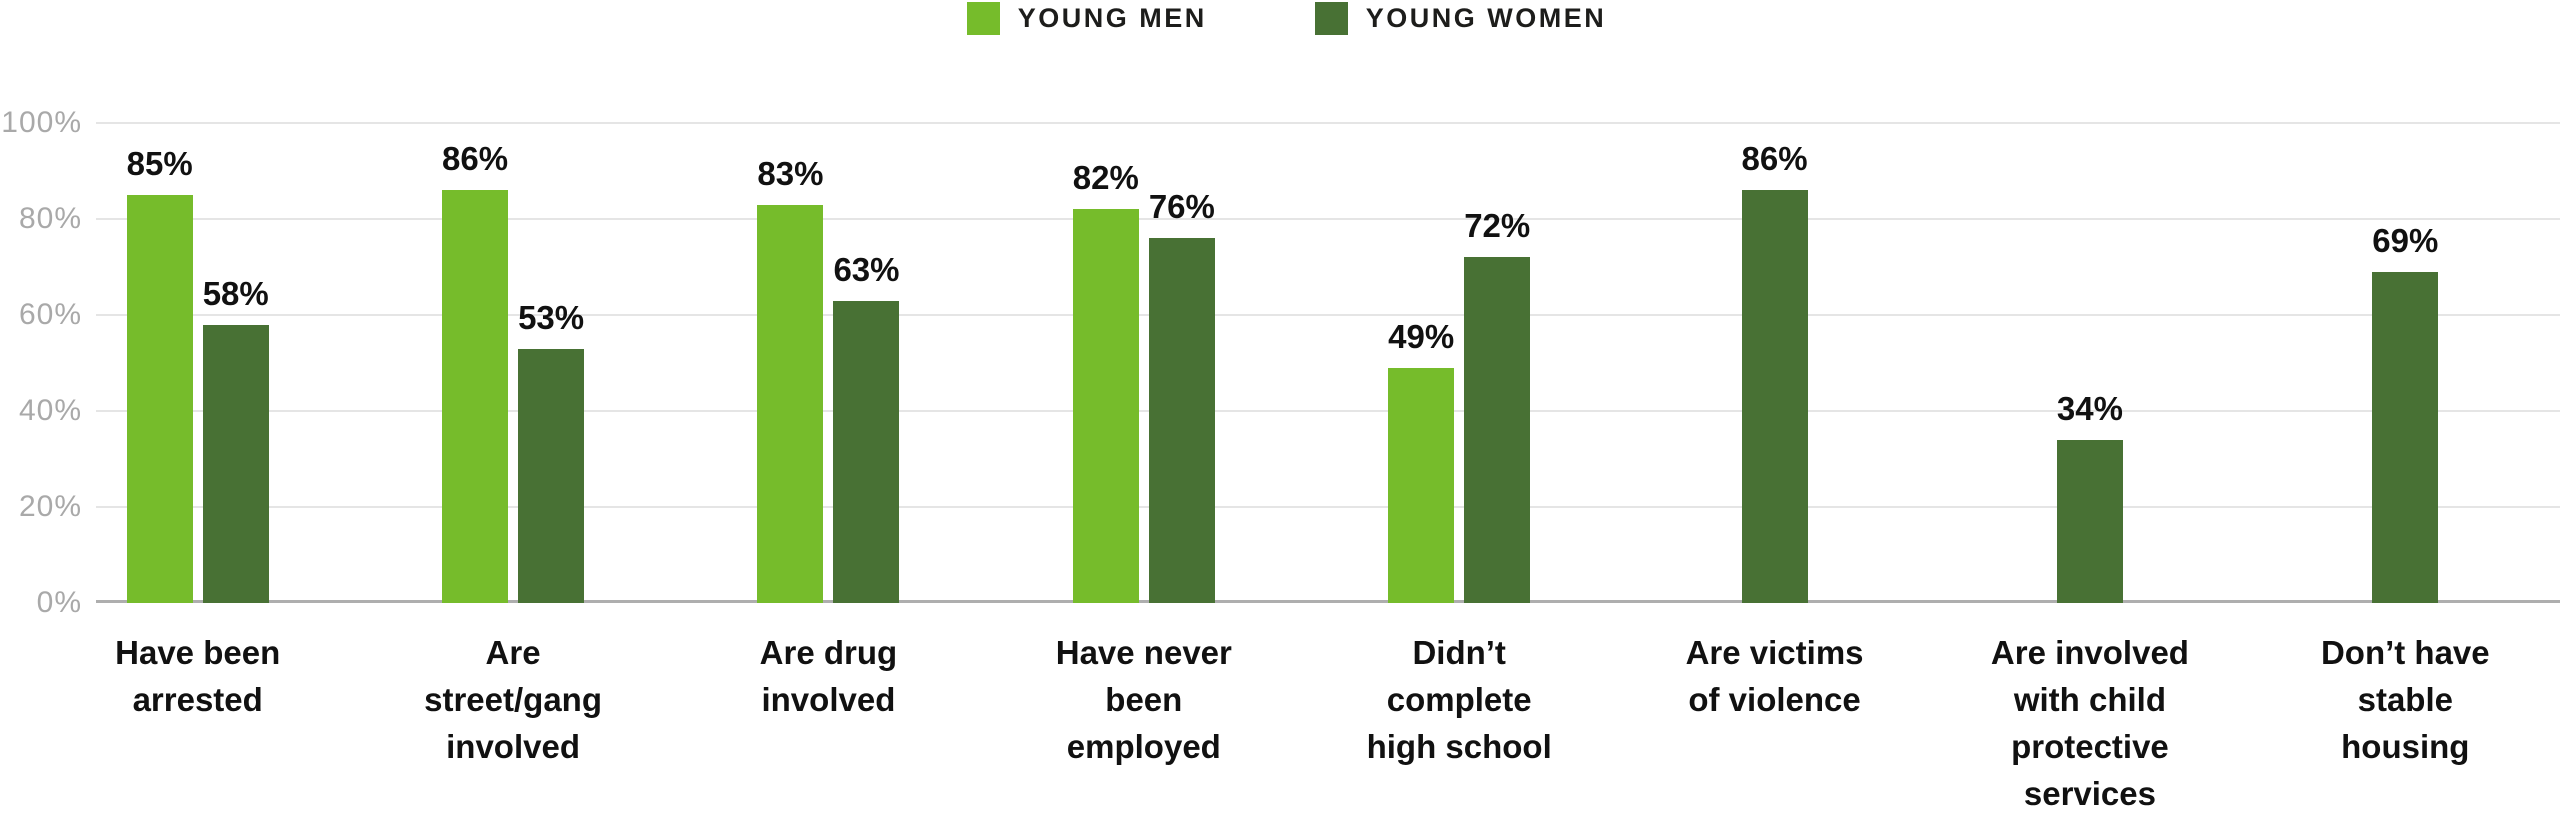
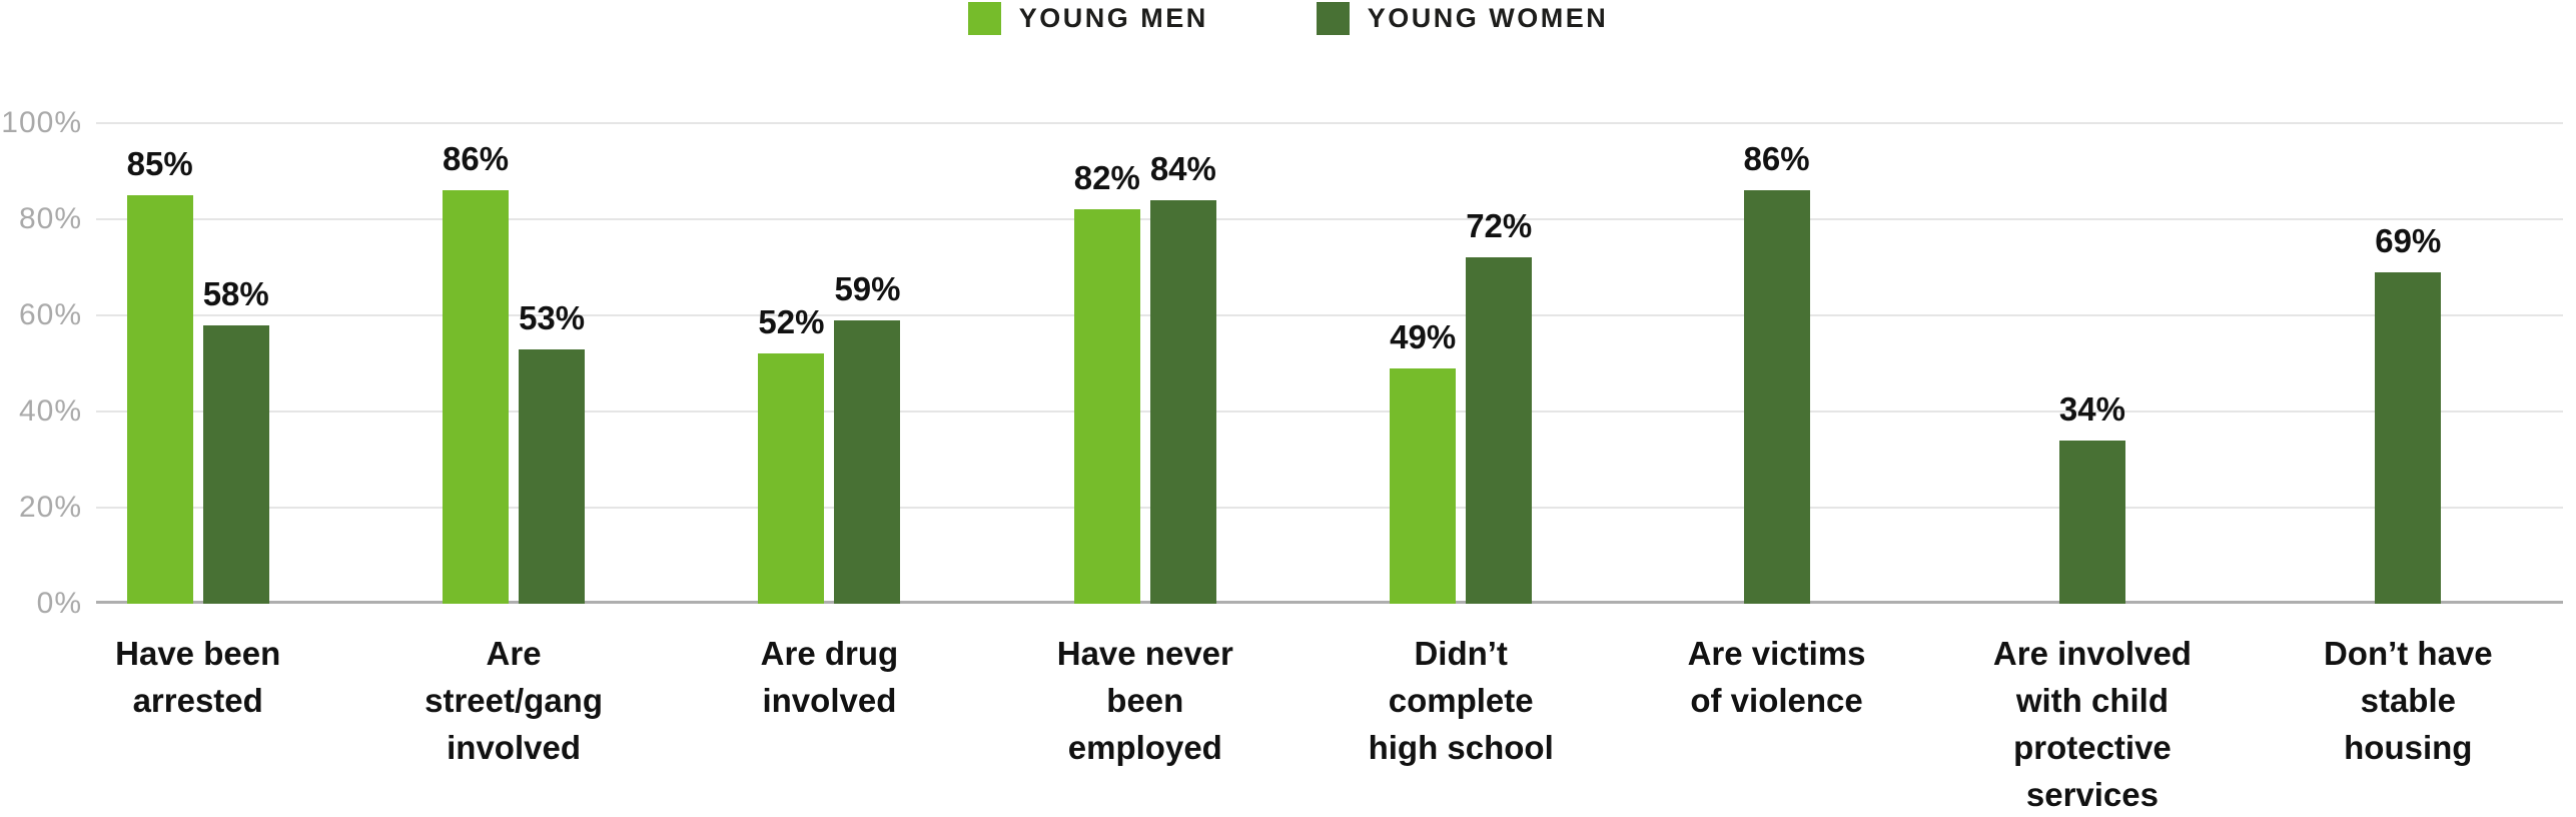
YOUNG MEN/Are drug involved: 83% -> 52%
YOUNG WOMEN/Are drug involved: 63% -> 59%
YOUNG WOMEN/Have never been employed: 76% -> 84%
